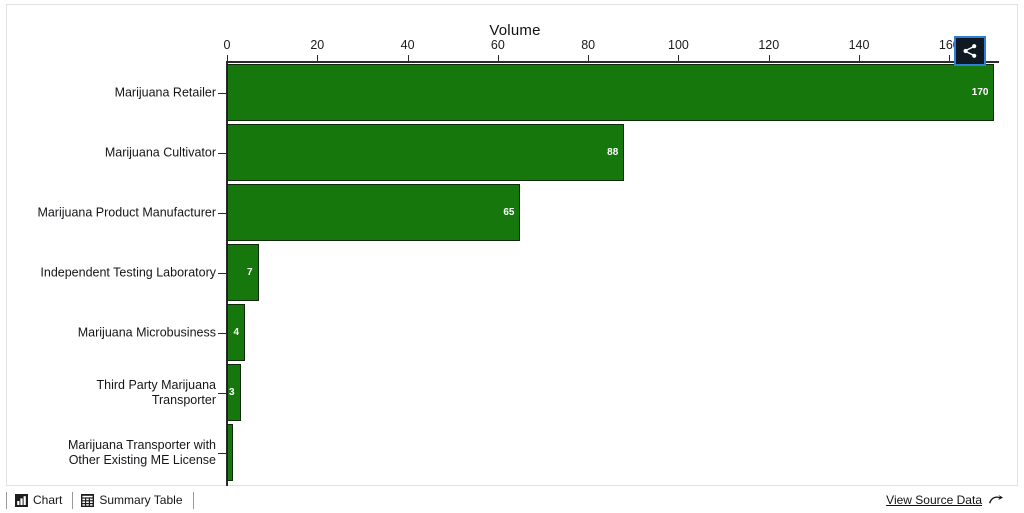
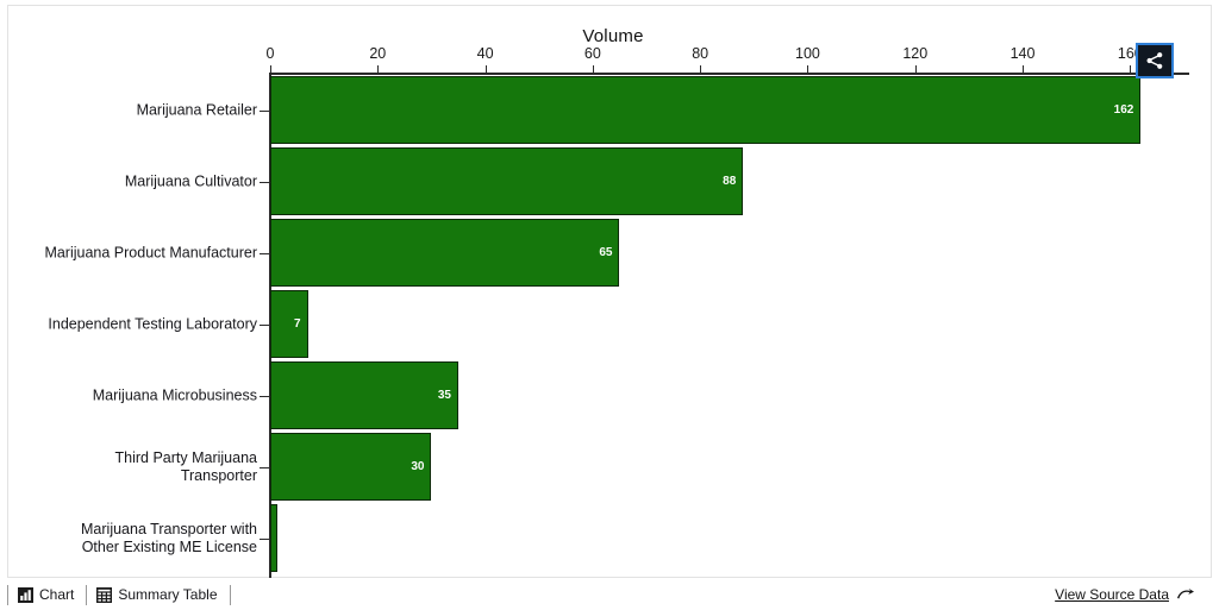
Marijuana Retailer: 170 -> 162
Marijuana Microbusiness: 4 -> 35
Third Party Marijuana Transporter: 3 -> 30
